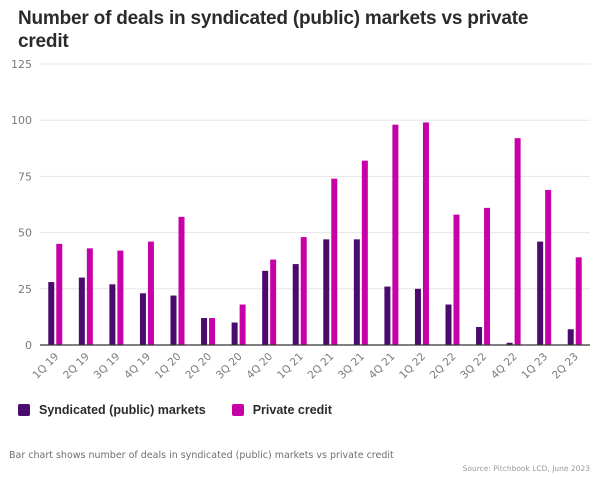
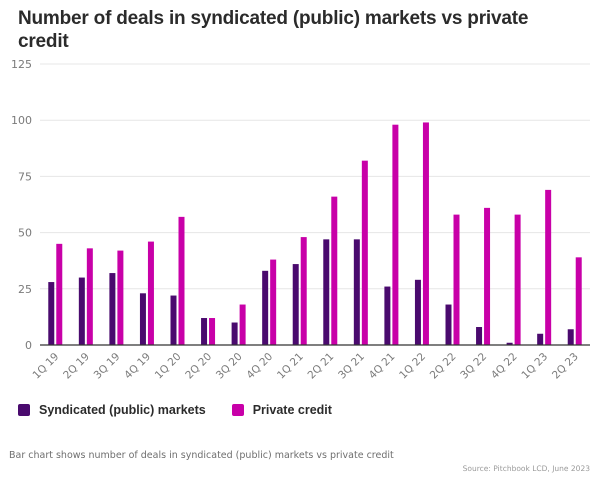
Syndicated (public) markets/3Q 19: 27 -> 32
Private credit/2Q 21: 74 -> 66
Syndicated (public) markets/1Q 22: 25 -> 29
Private credit/4Q 22: 92 -> 58
Syndicated (public) markets/1Q 23: 46 -> 5
